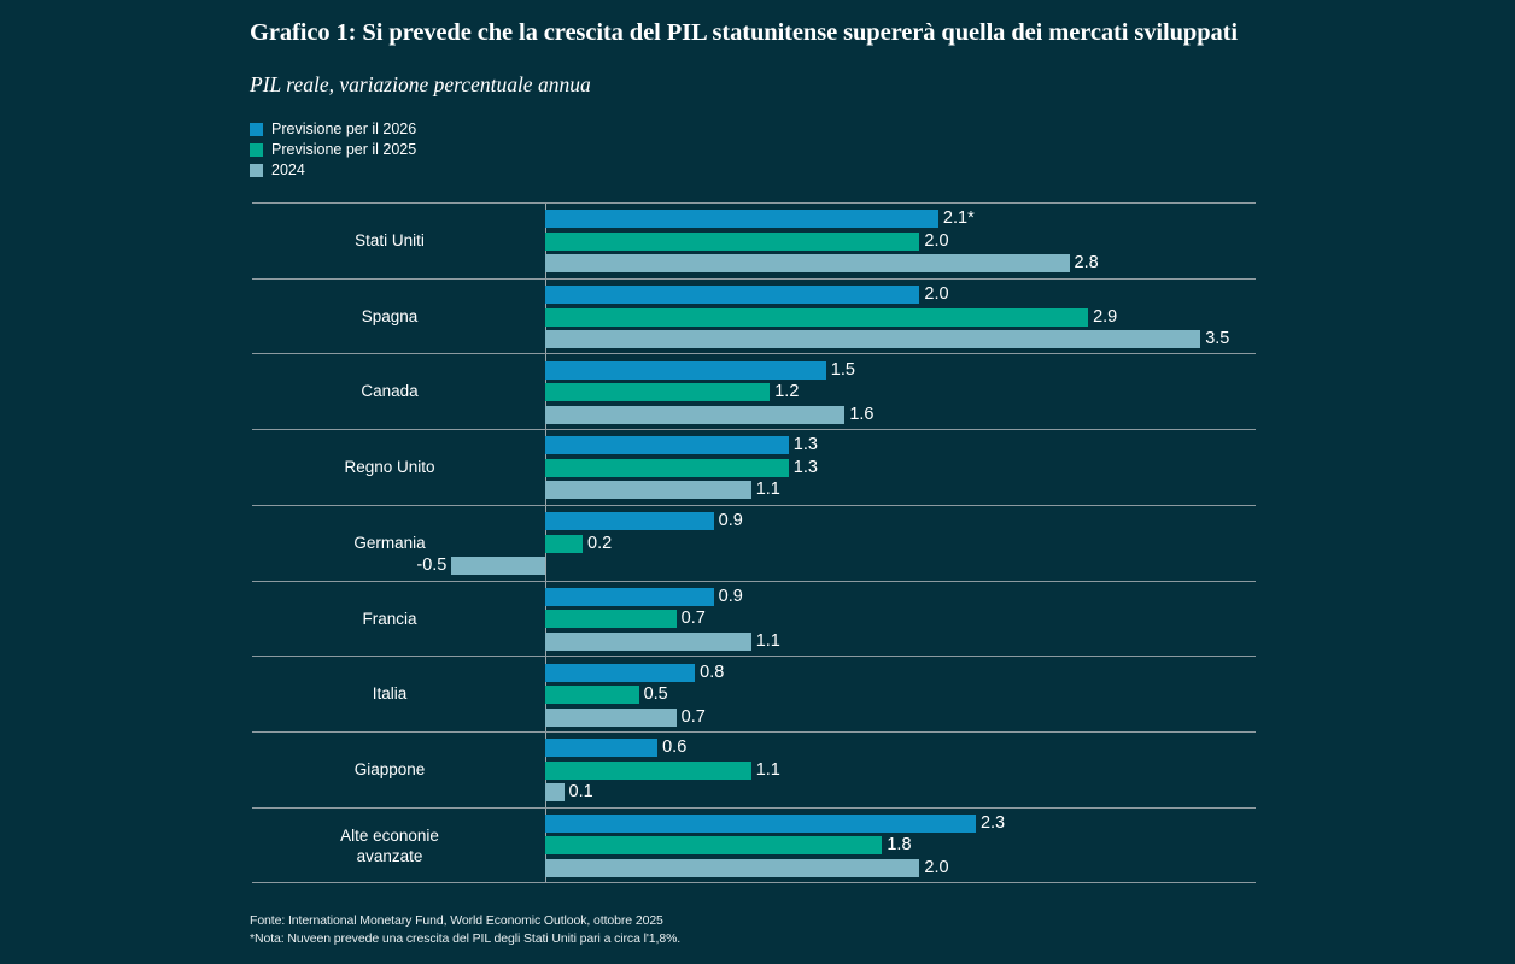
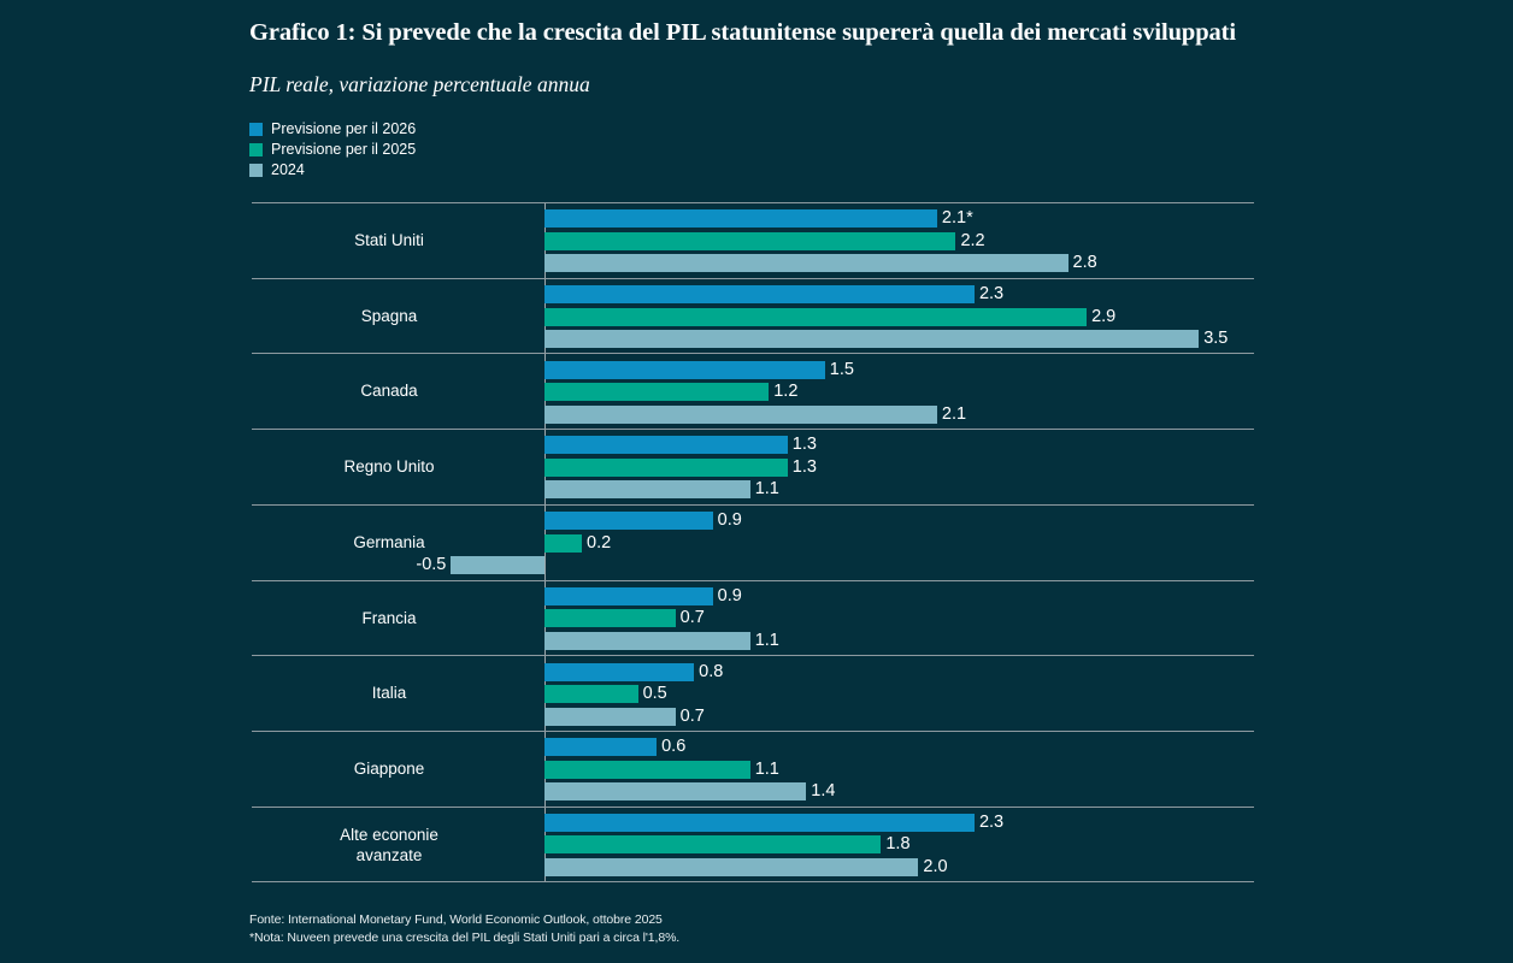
Previsione per il 2025/Stati Uniti: 2.0 -> 2.2
Previsione per il 2026/Spagna: 2.0 -> 2.3
2024/Canada: 1.6 -> 2.1
2024/Giappone: 0.1 -> 1.4
